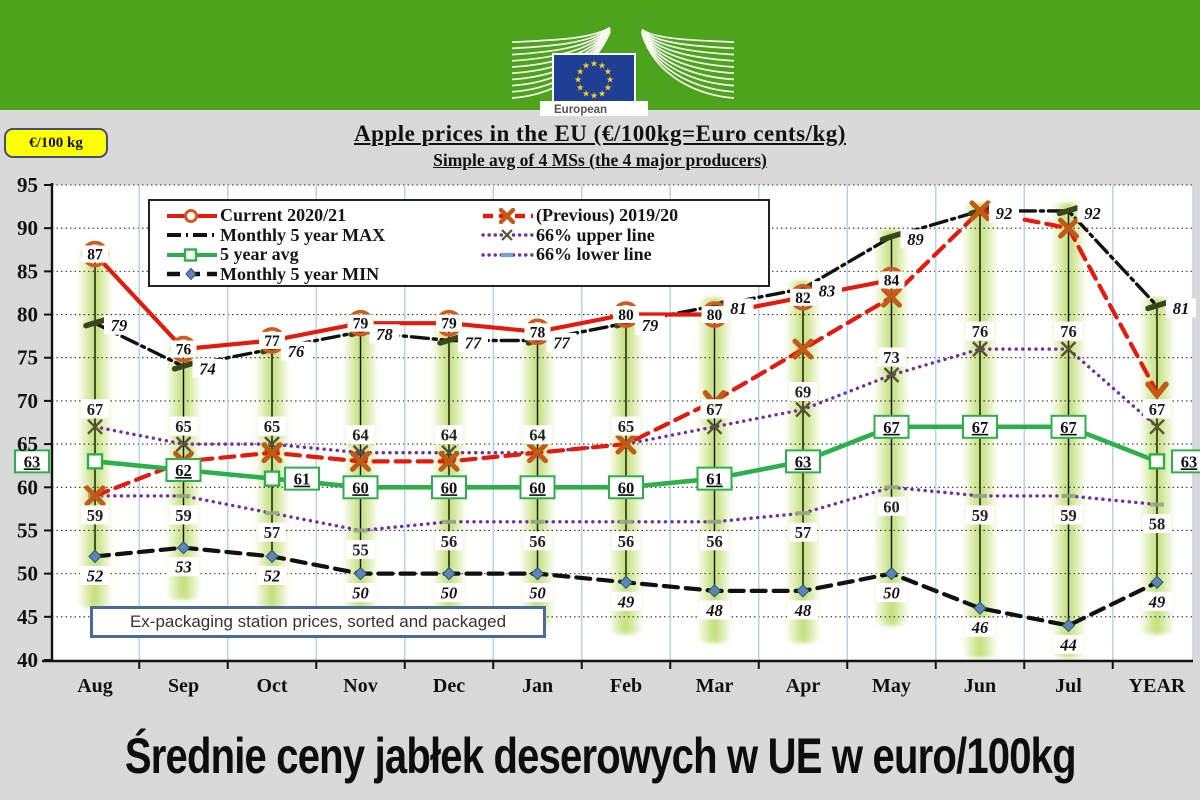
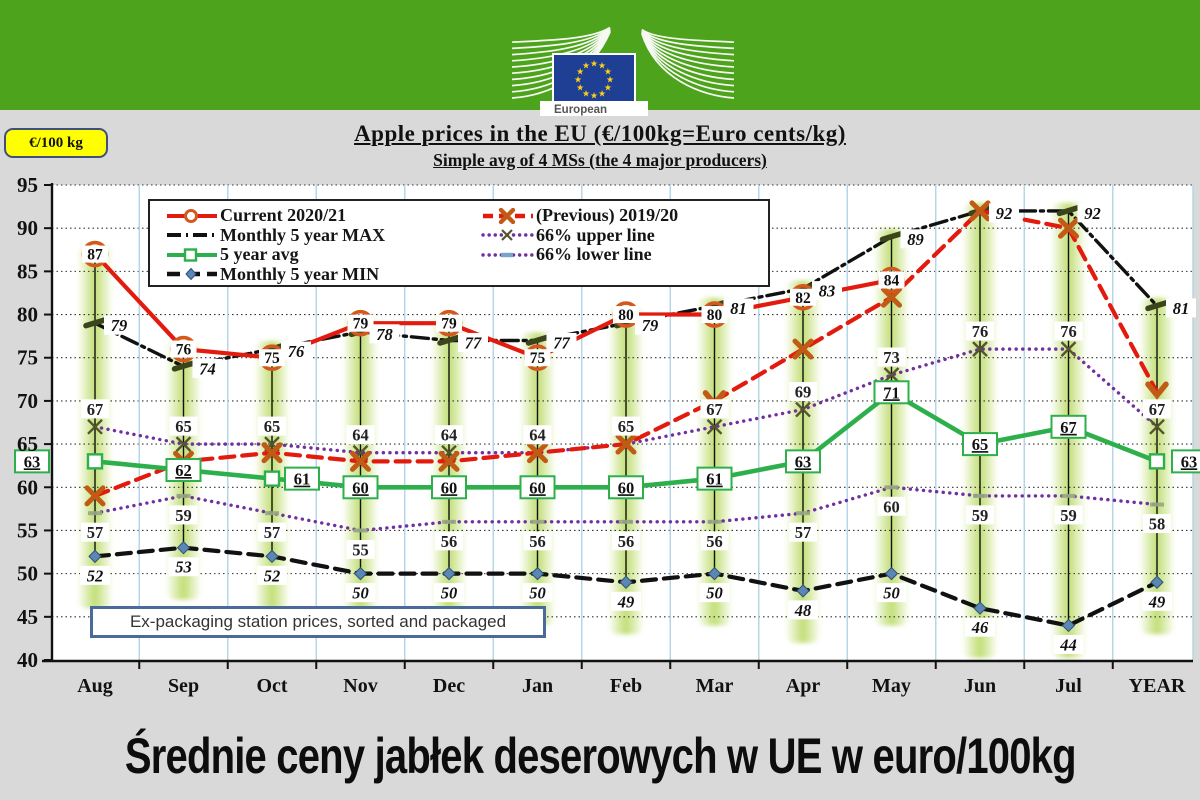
66% lower line/Aug: 59 -> 57
Current 2020/21/Oct: 77 -> 75
Current 2020/21/Jan: 78 -> 75
Monthly 5 year MIN/Mar: 48 -> 50
5 year avg/May: 67 -> 71
5 year avg/Jun: 67 -> 65
